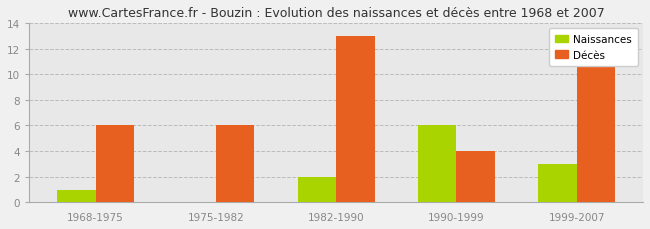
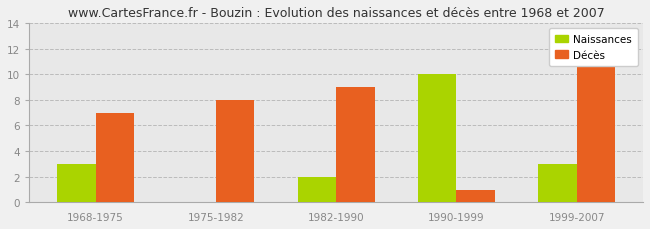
Naissances/1968-1975: 1 -> 3
Décès/1968-1975: 6 -> 7
Décès/1975-1982: 6 -> 8
Décès/1982-1990: 13 -> 9
Naissances/1990-1999: 6 -> 10
Décès/1990-1999: 4 -> 1
